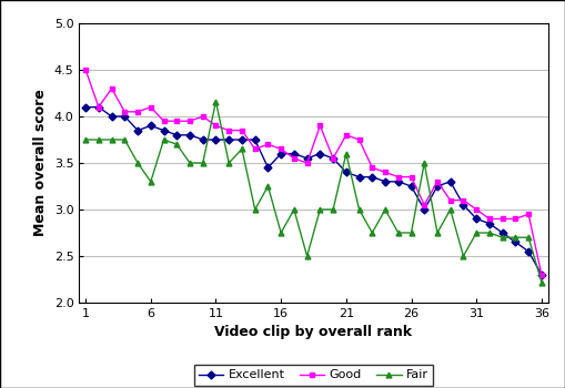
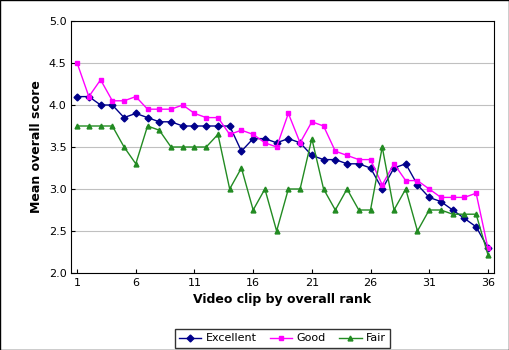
Fair/11: 4.16 -> 3.50
